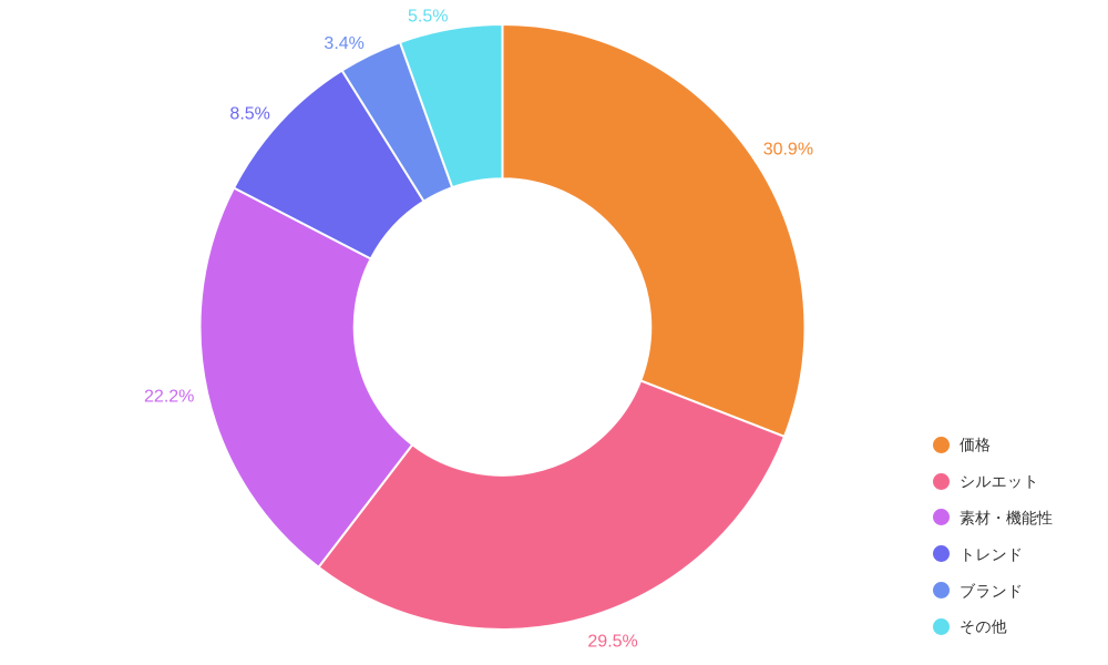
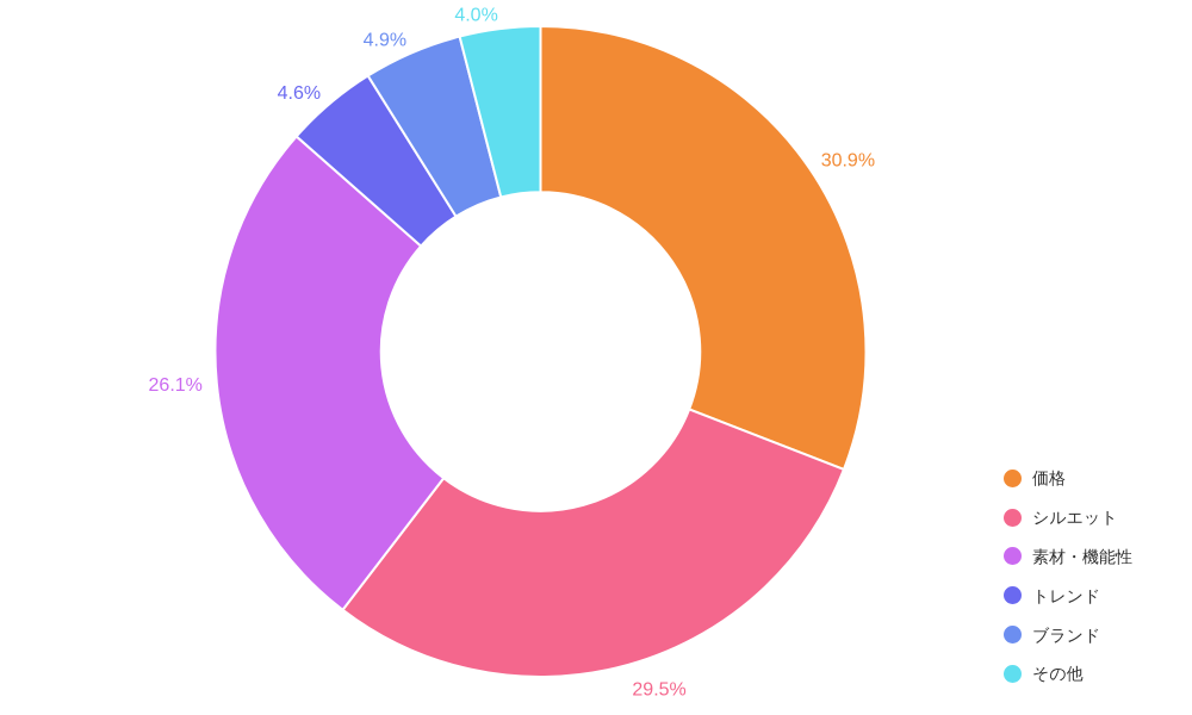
素材・機能性: 22.2% -> 26.1%
トレンド: 8.5% -> 4.6%
ブランド: 3.4% -> 4.9%
その他: 5.5% -> 4.0%
